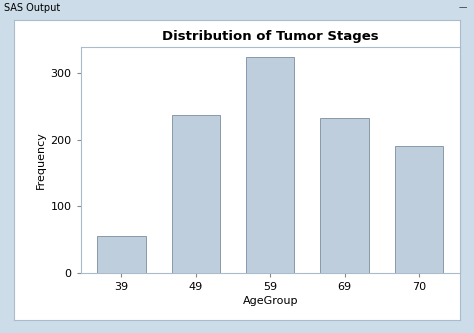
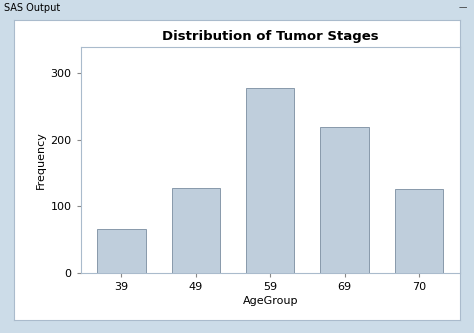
39: 55 -> 66
49: 238 -> 128
59: 325 -> 278
69: 233 -> 220
70: 191 -> 126
